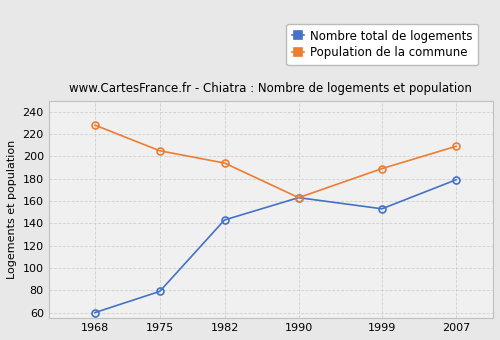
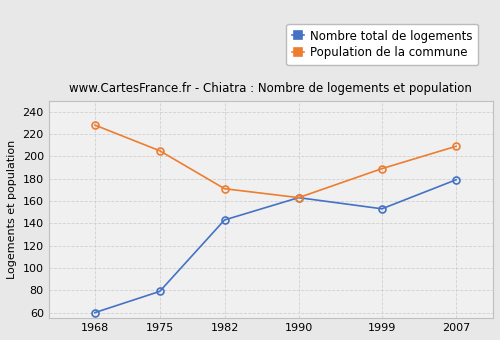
Population de la commune/1982: 194 -> 171
